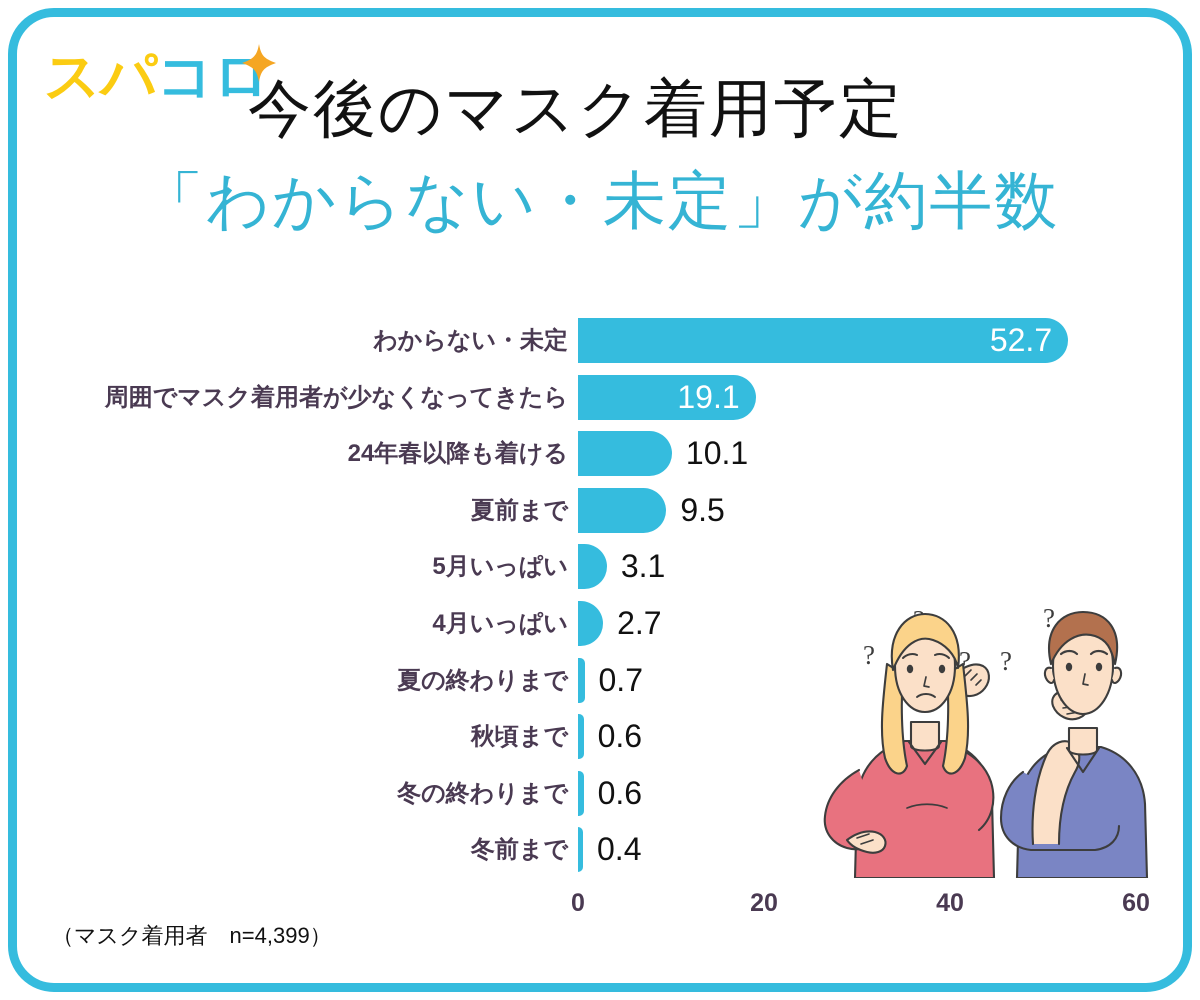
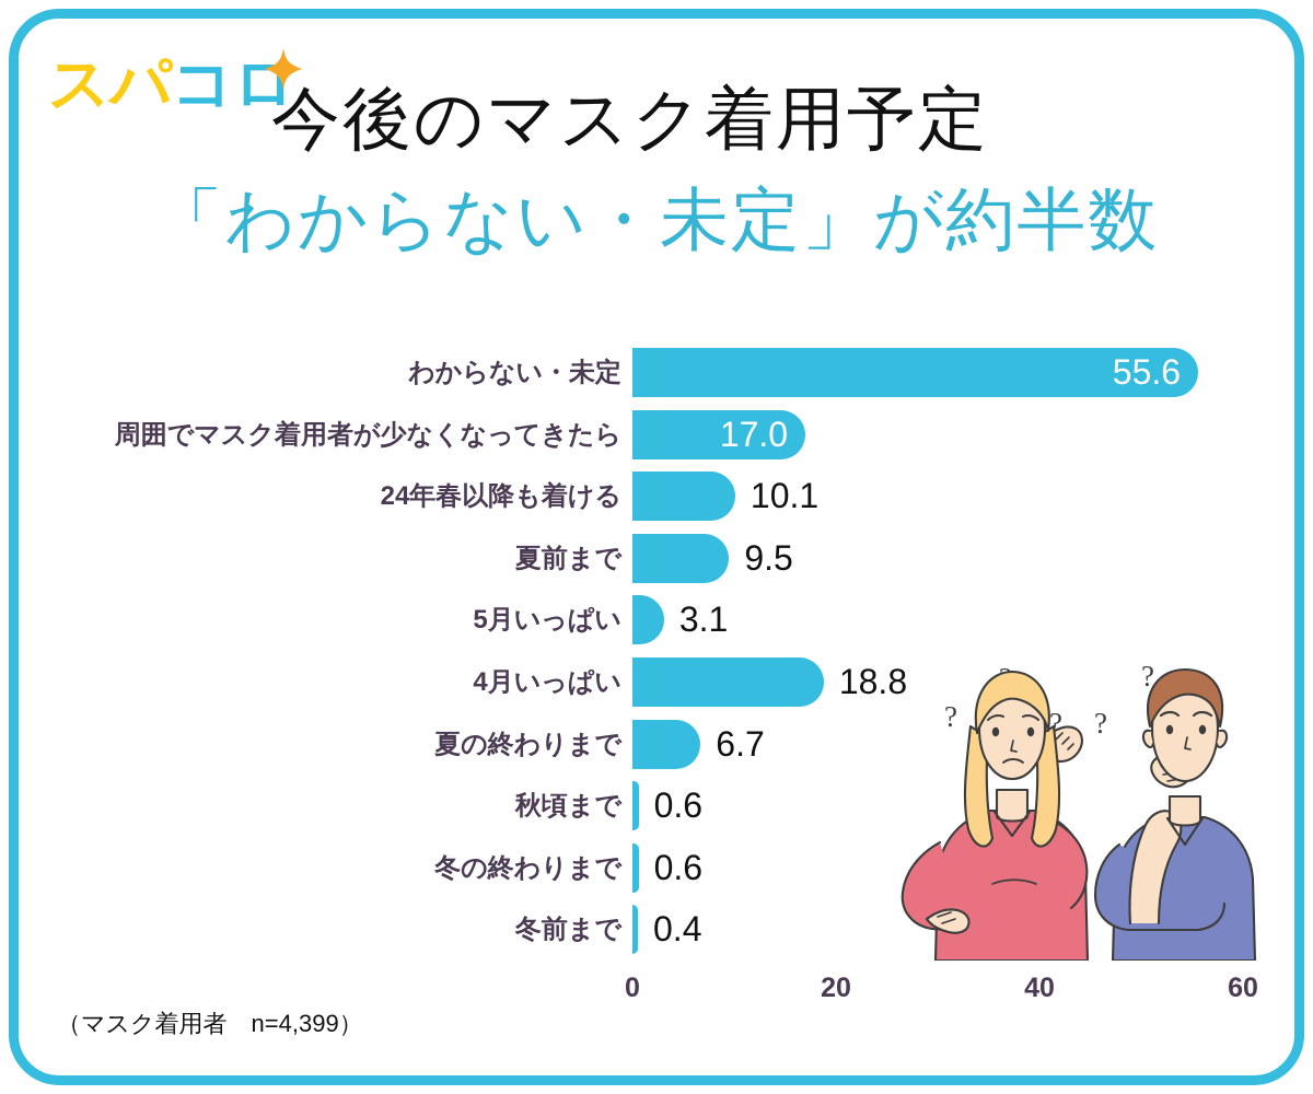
わからない・未定: 52.7 -> 55.6
周囲でマスク着用者が少なくなってきたら: 19.1 -> 17.0
4月いっぱい: 2.7 -> 18.8
夏の終わりまで: 0.7 -> 6.7
